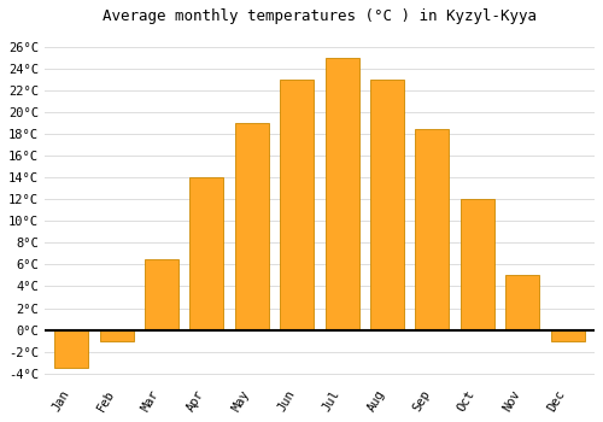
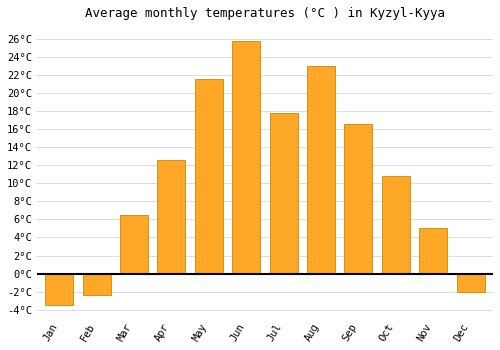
Feb: -1.0°C -> -2.4°C
Apr: 14.0°C -> 12.6°C
May: 19.0°C -> 21.6°C
Jun: 23.0°C -> 25.8°C
Jul: 25.0°C -> 17.8°C
Sep: 18.5°C -> 16.6°C
Oct: 12.0°C -> 10.8°C
Dec: -1.0°C -> -2.0°C
